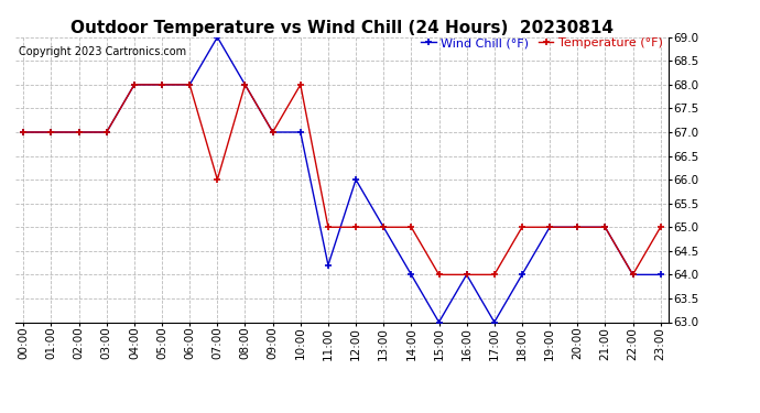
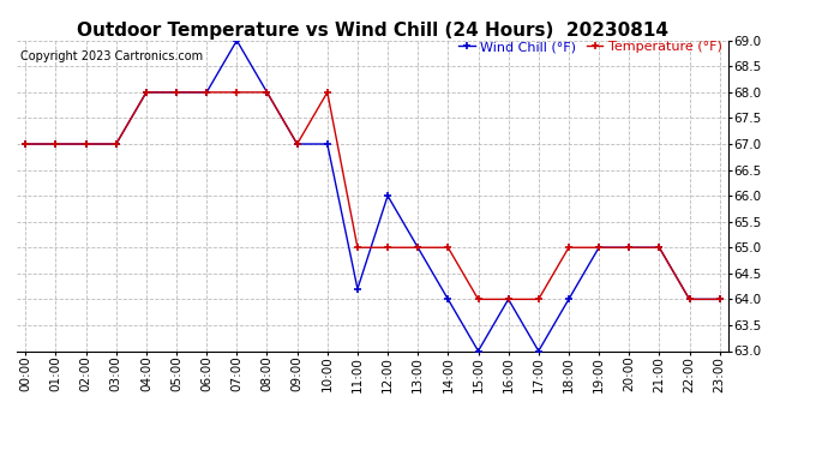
Temperature (°F)/07:00: 66 -> 68
Temperature (°F)/23:00: 65 -> 64
